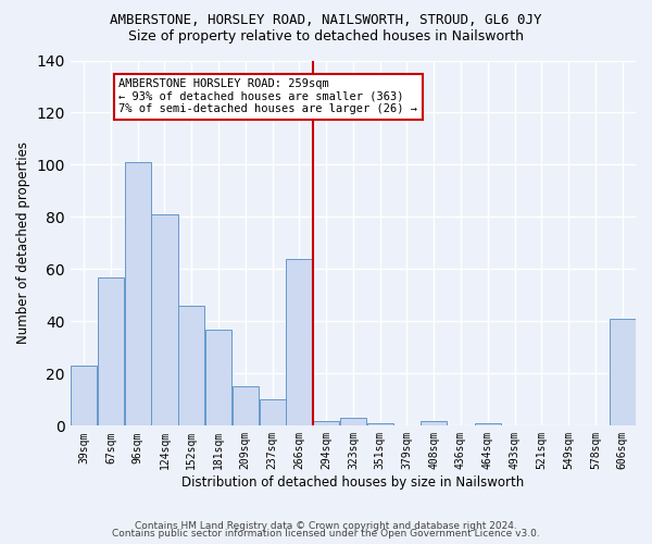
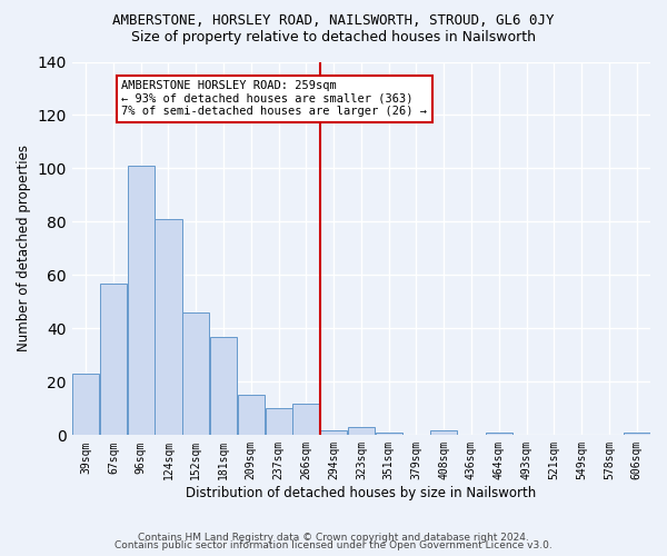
266sqm: 64 -> 12
606sqm: 41 -> 1
